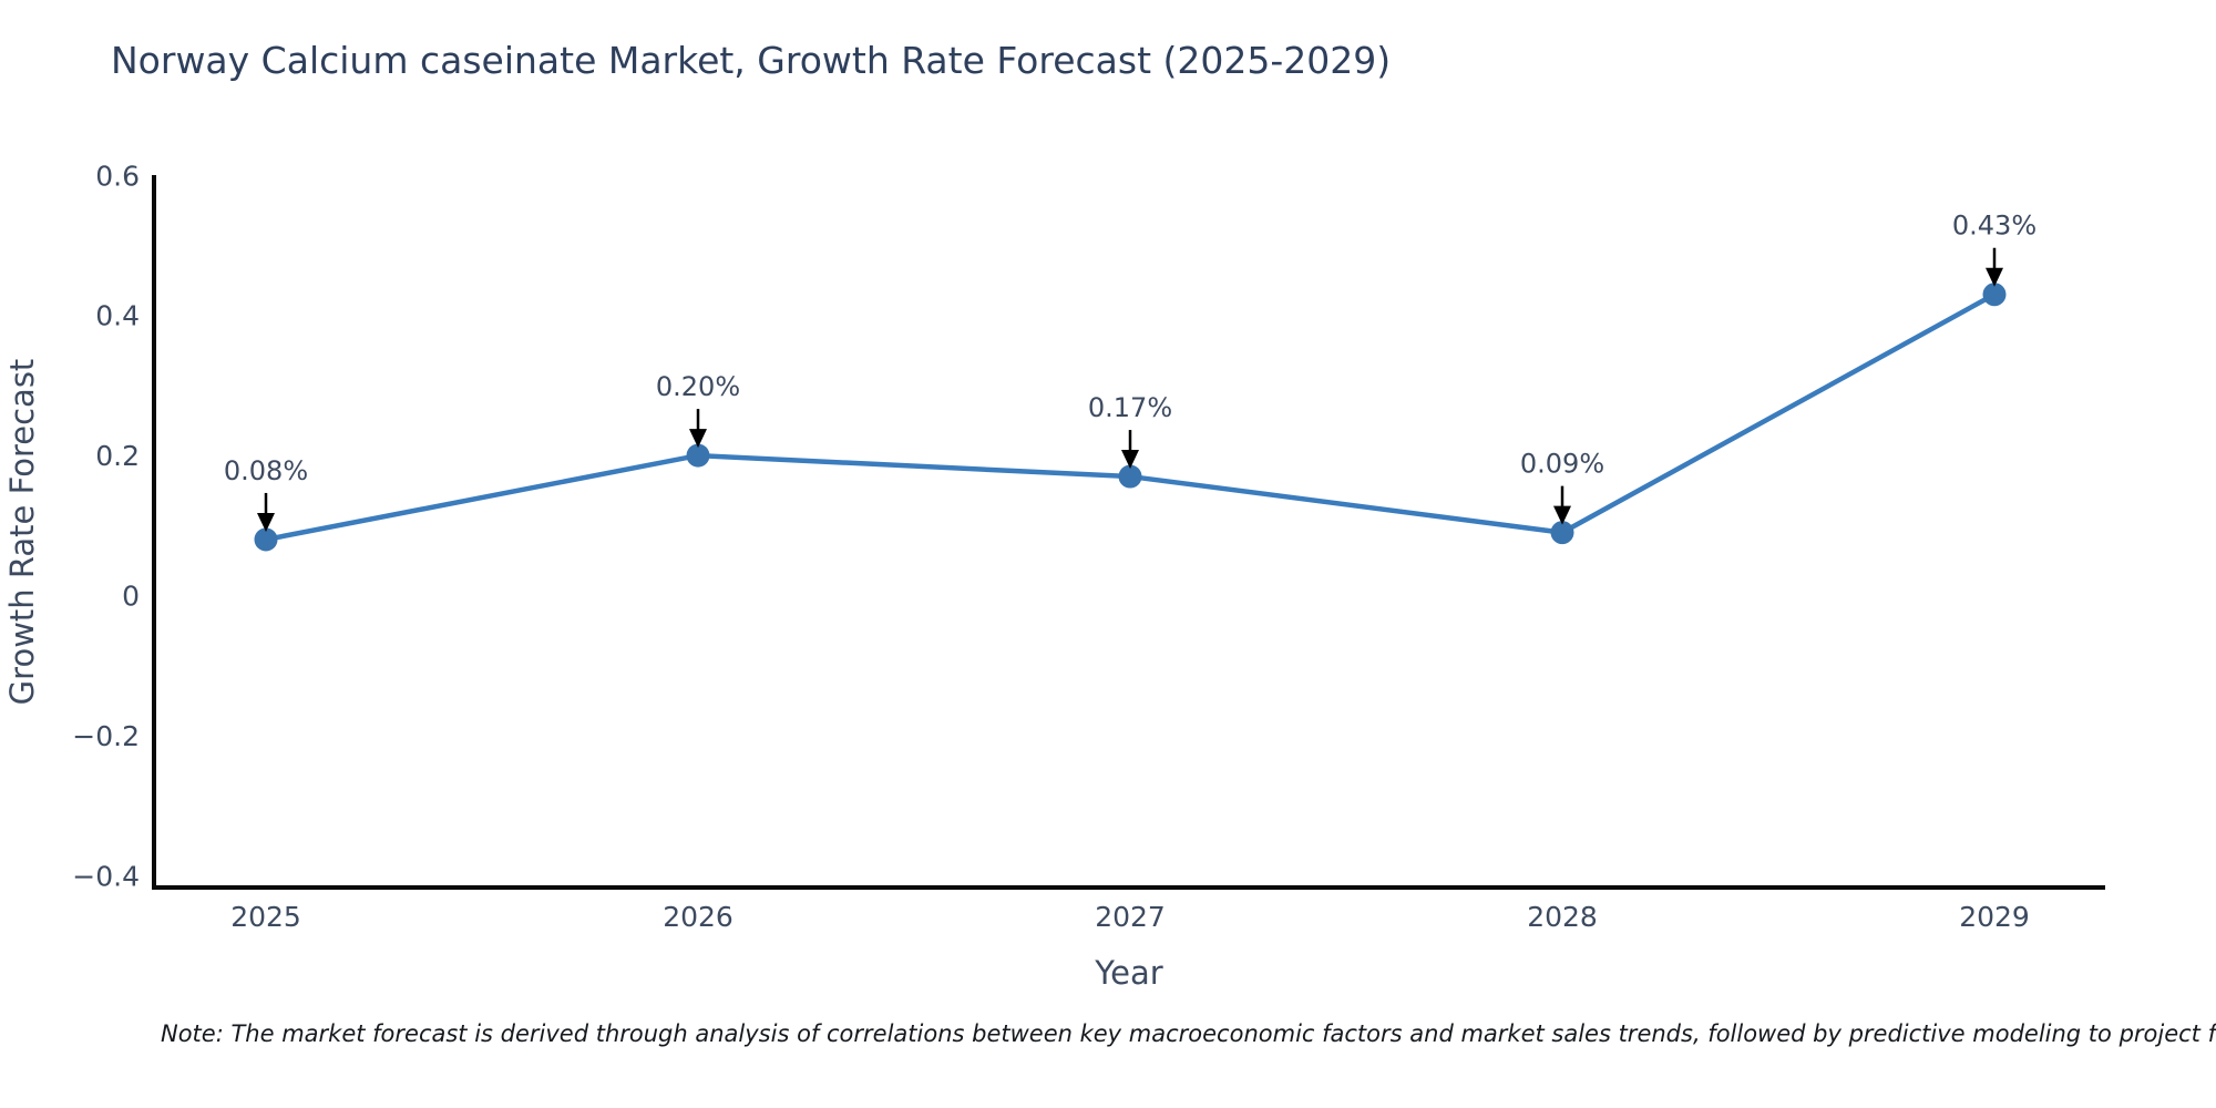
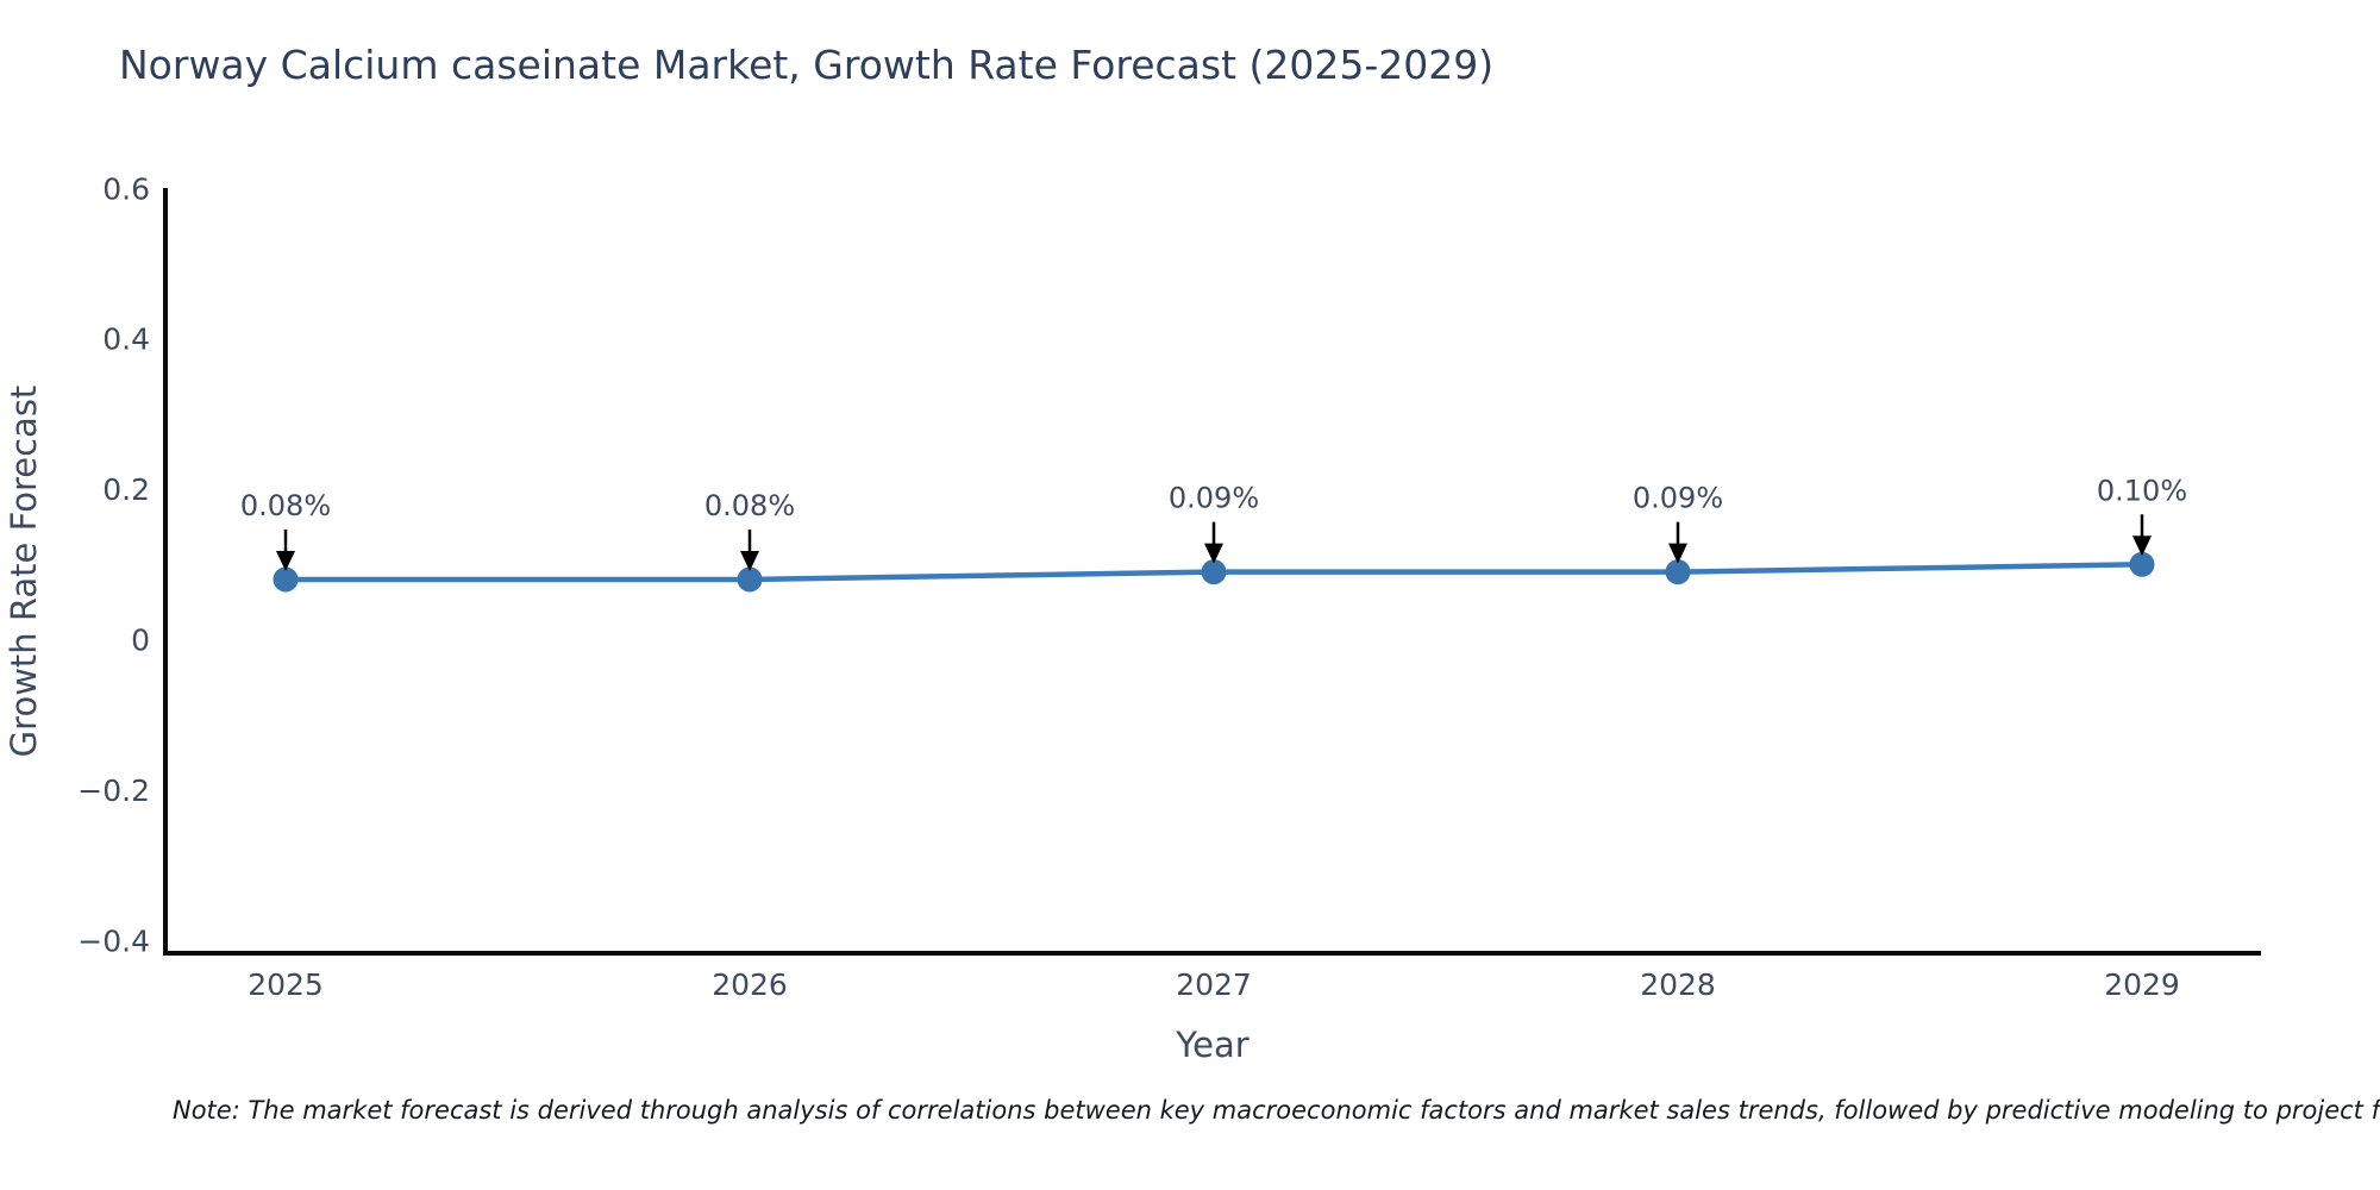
2026: 0.20% -> 0.08%
2027: 0.17% -> 0.09%
2029: 0.43% -> 0.10%
